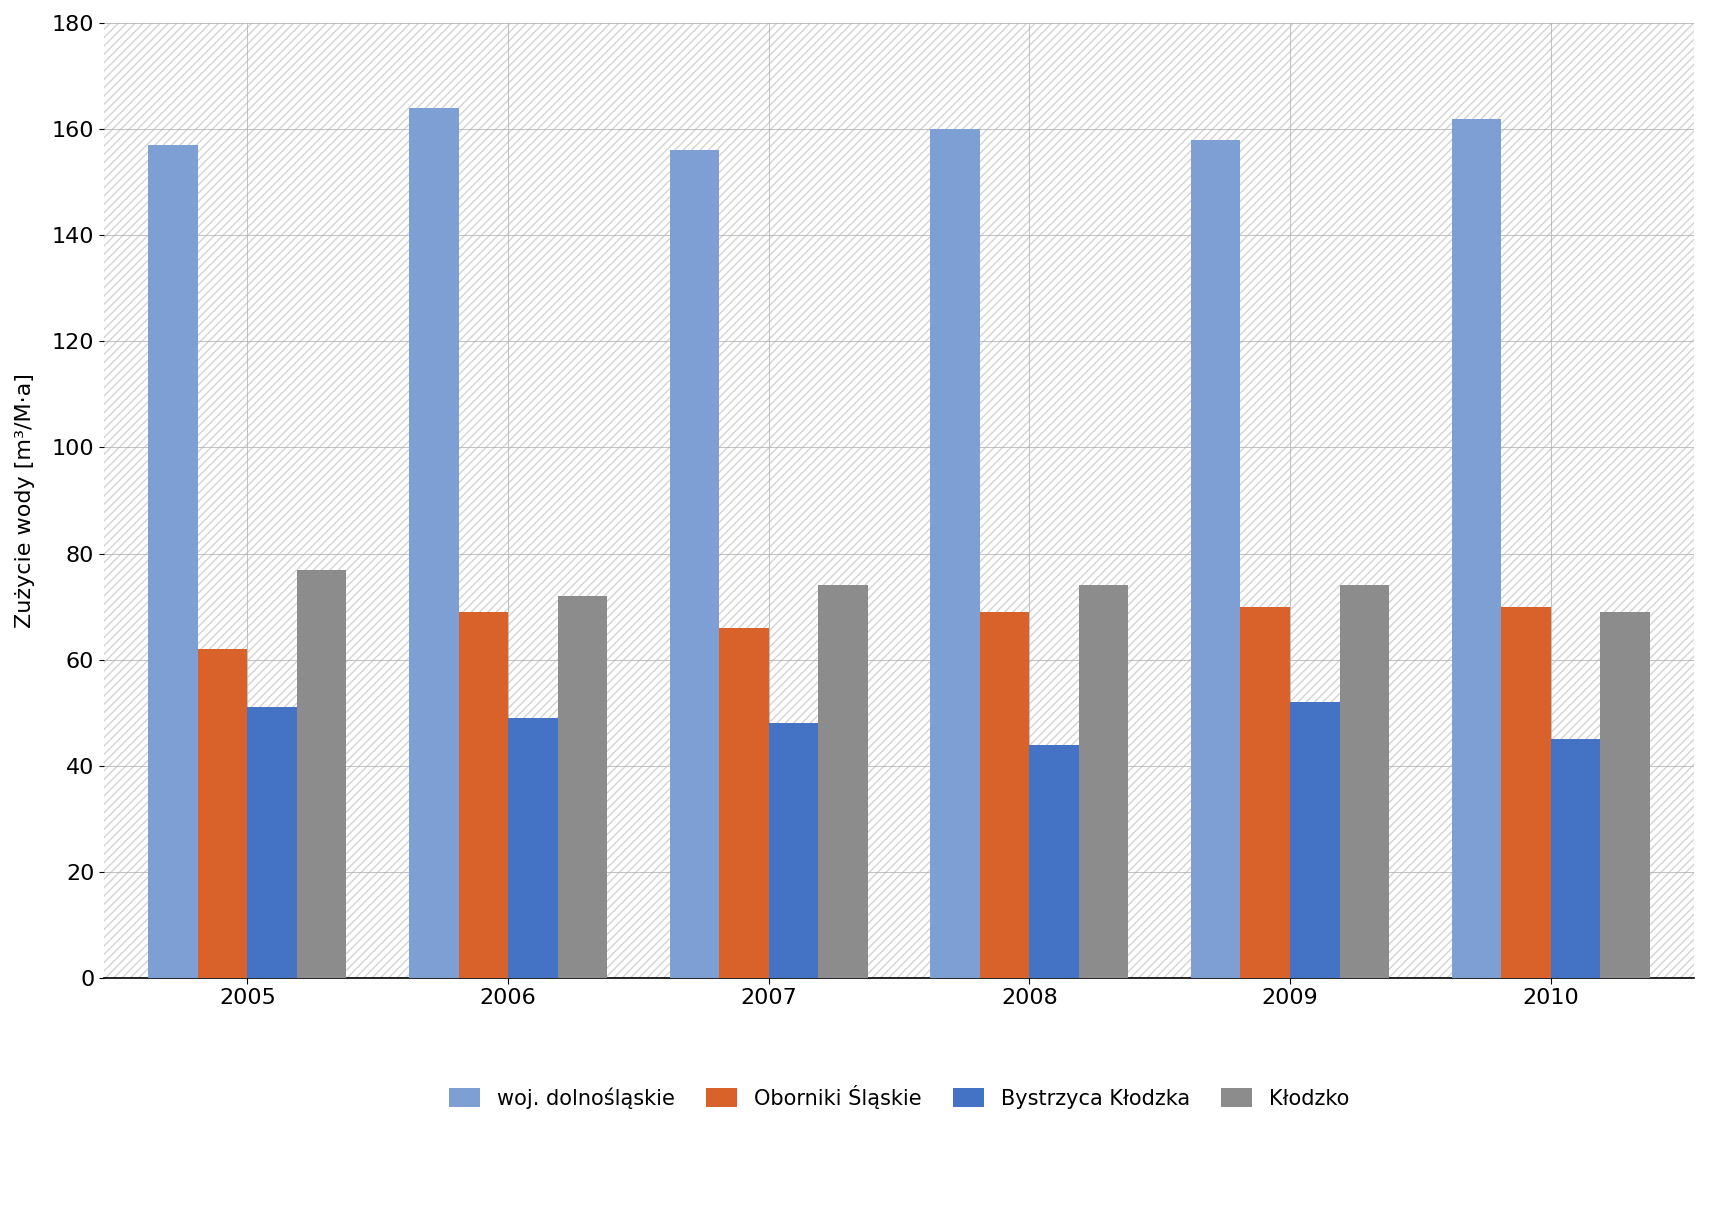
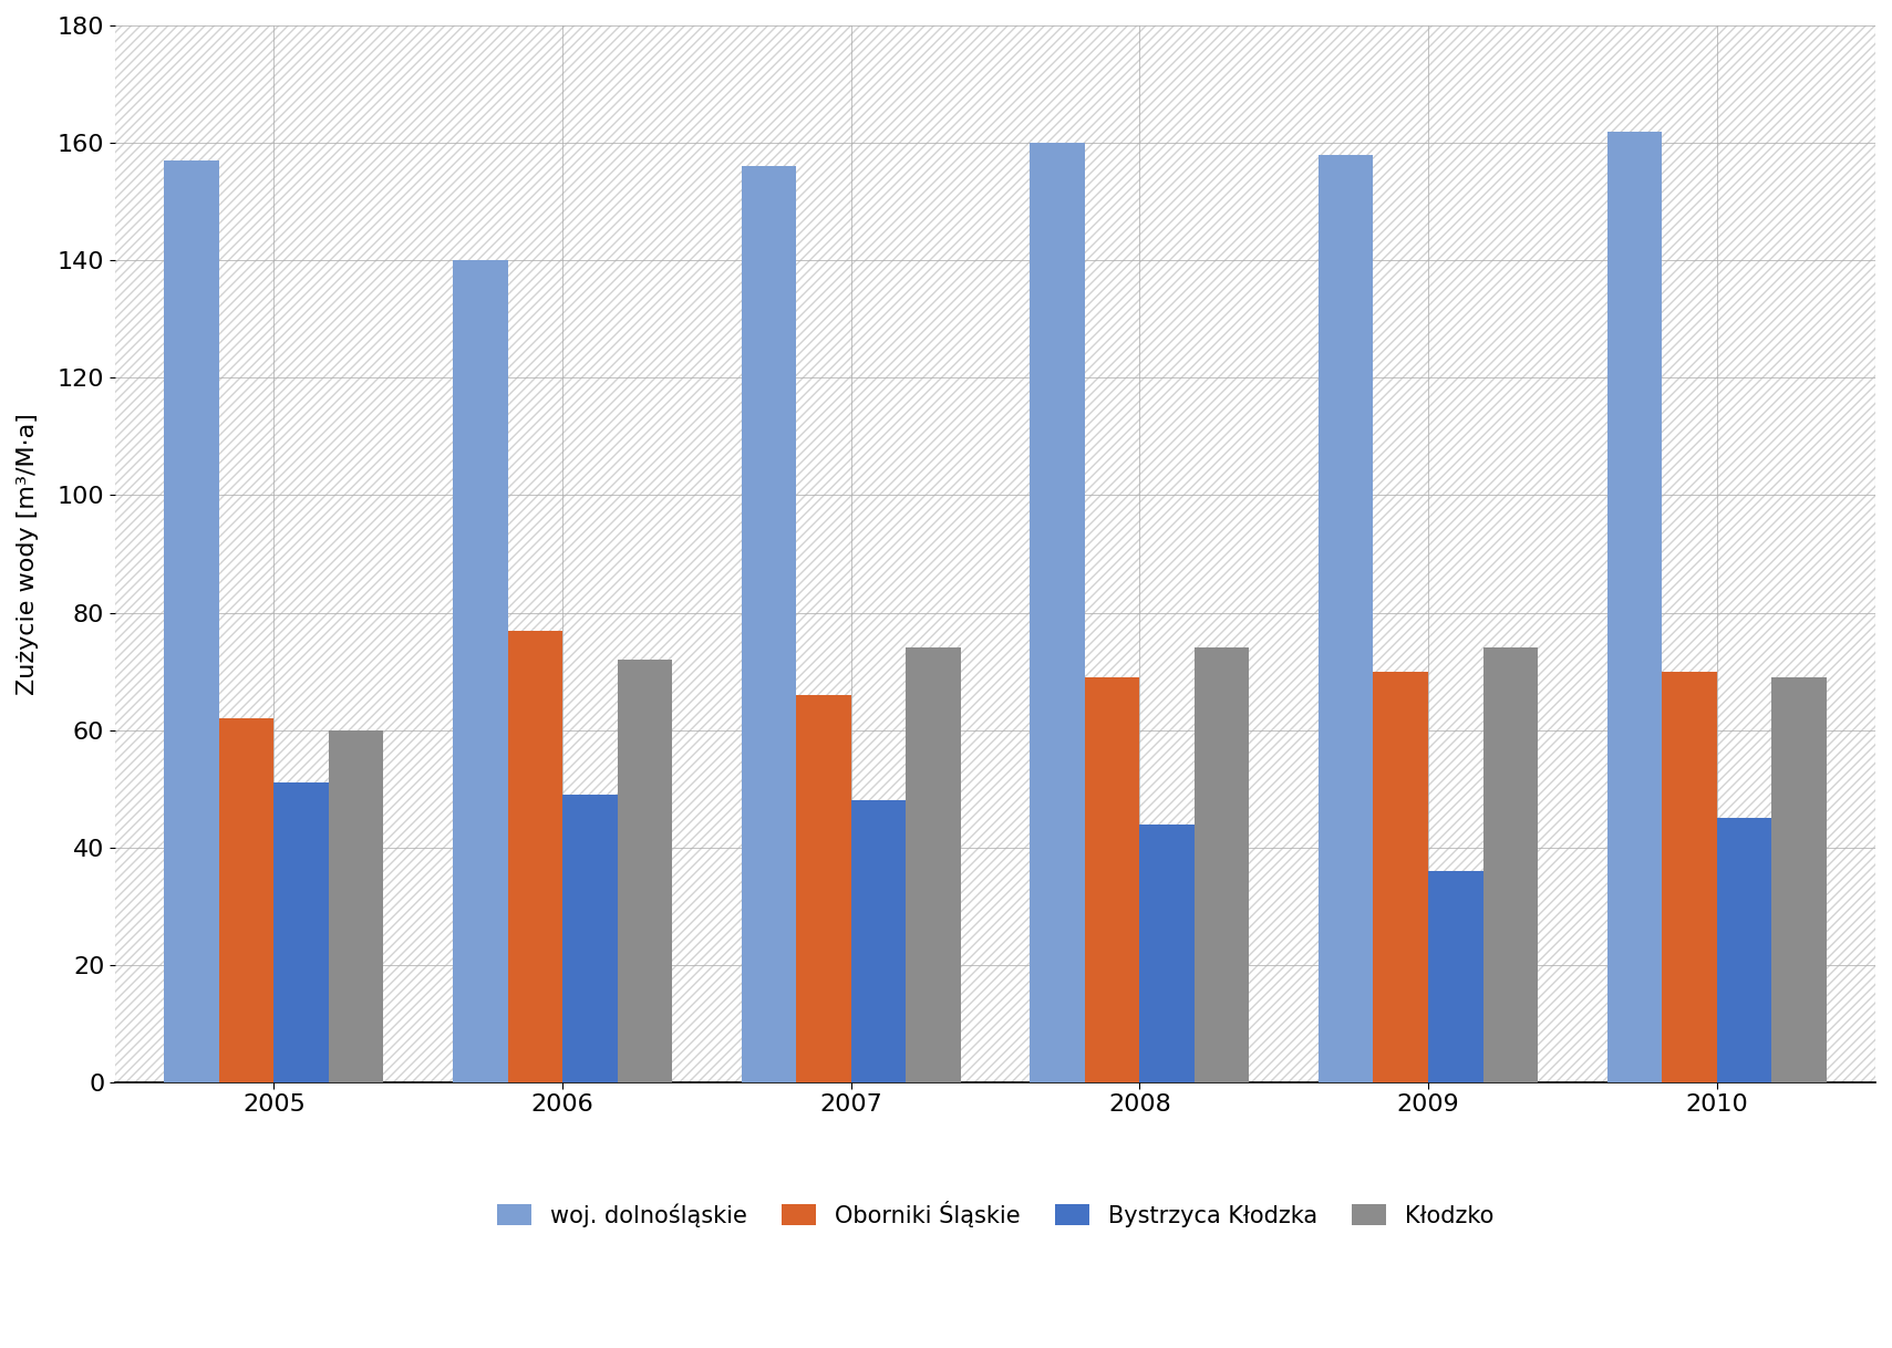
Kłodzko/2005: 77 -> 60
woj. dolnośląskie/2006: 164 -> 140
Oborniki Śląskie/2006: 69 -> 77
Bystrzyca Kłodzka/2009: 52 -> 36
